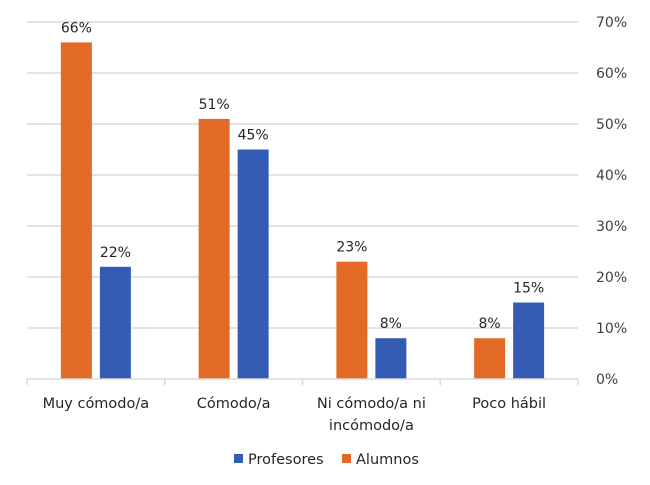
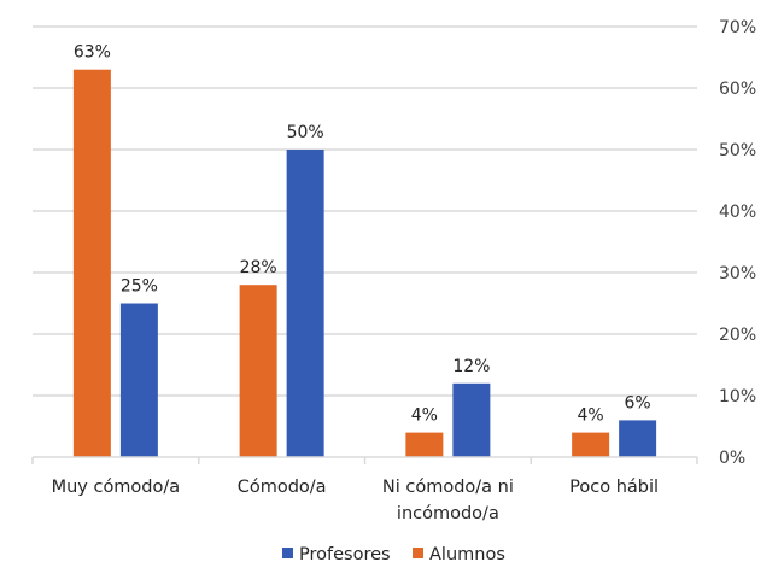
Alumnos/Muy cómodo/a: 66% -> 63%
Profesores/Muy cómodo/a: 22% -> 25%
Alumnos/Cómodo/a: 51% -> 28%
Profesores/Cómodo/a: 45% -> 50%
Alumnos/Ni cómodo/a ni incómodo/a: 23% -> 4%
Profesores/Ni cómodo/a ni incómodo/a: 8% -> 12%
Alumnos/Poco hábil: 8% -> 4%
Profesores/Poco hábil: 15% -> 6%
